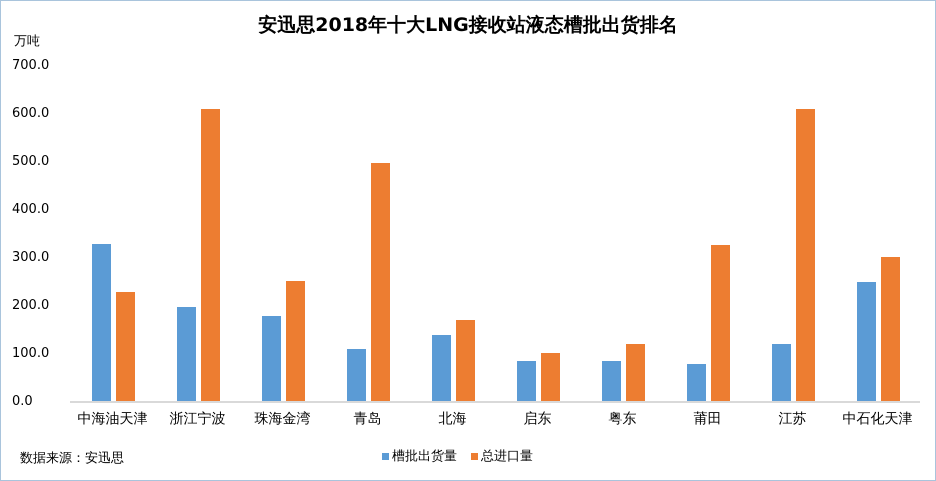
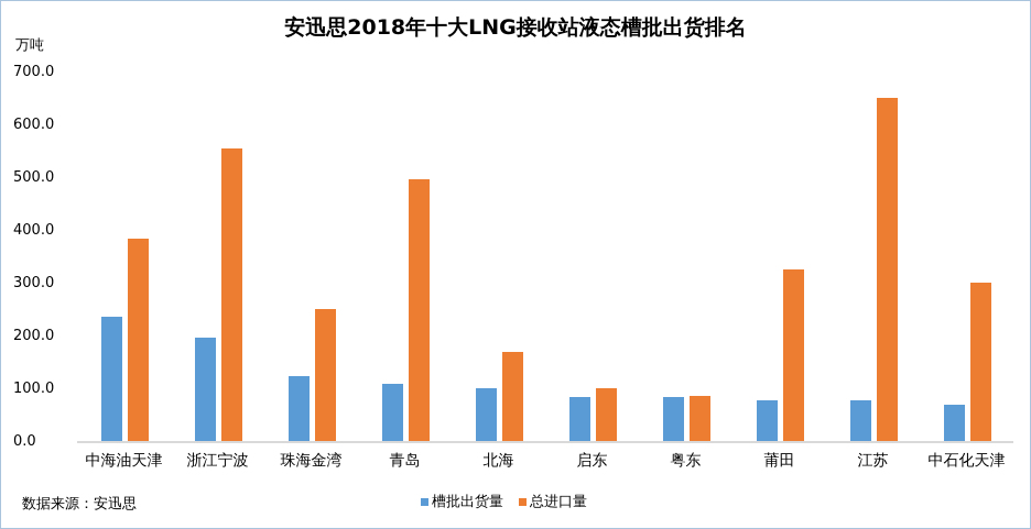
槽批出货量/中海油天津: 330 -> 240
总进口量/中海油天津: 230 -> 380
总进口量/浙江宁波: 610 -> 560
槽批出货量/珠海金湾: 180 -> 120
槽批出货量/北海: 140 -> 100
总进口量/粤东: 120 -> 90
槽批出货量/江苏: 120 -> 80
总进口量/江苏: 610 -> 650
槽批出货量/中石化天津: 250 -> 70
